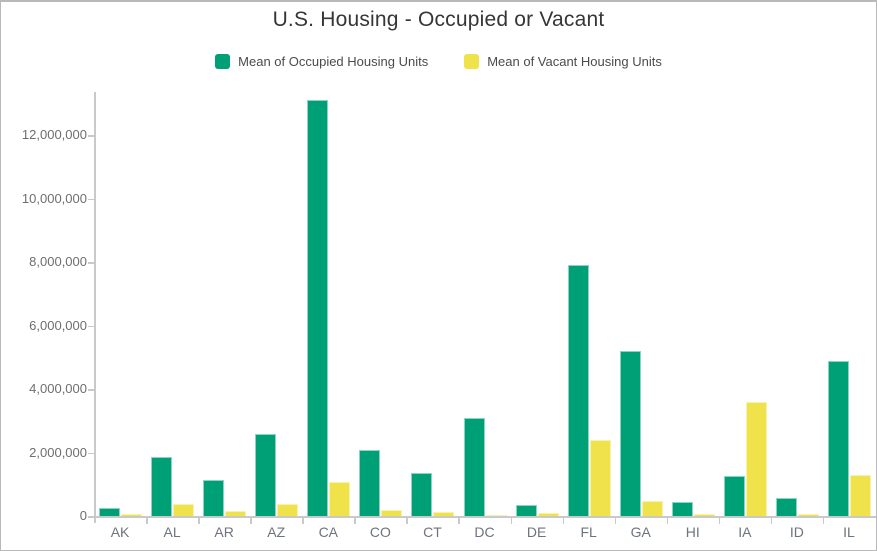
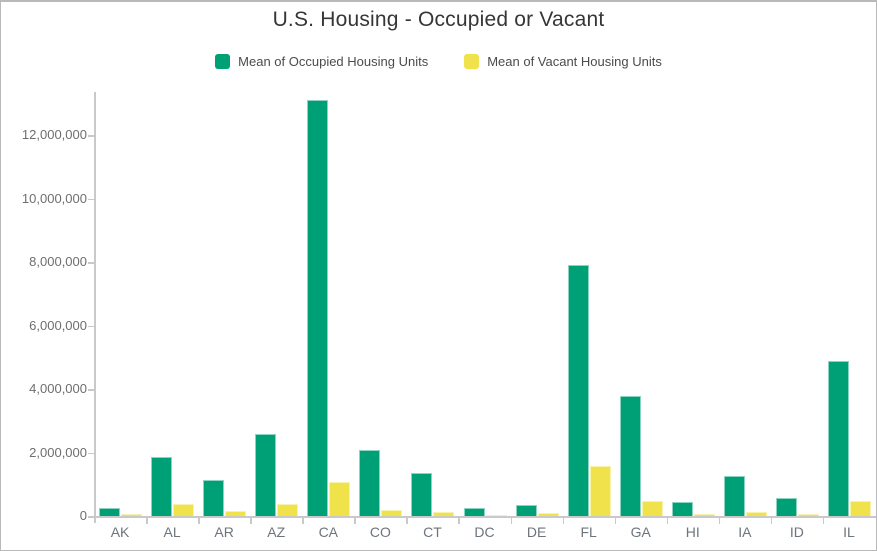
Mean of Occupied Housing Units/DC: 3100000 -> 200000
Mean of Vacant Housing Units/FL: 2400000 -> 1600000
Mean of Occupied Housing Units/GA: 5200000 -> 3800000
Mean of Vacant Housing Units/IA: 3600000 -> 100000
Mean of Vacant Housing Units/IL: 1300000 -> 500000
